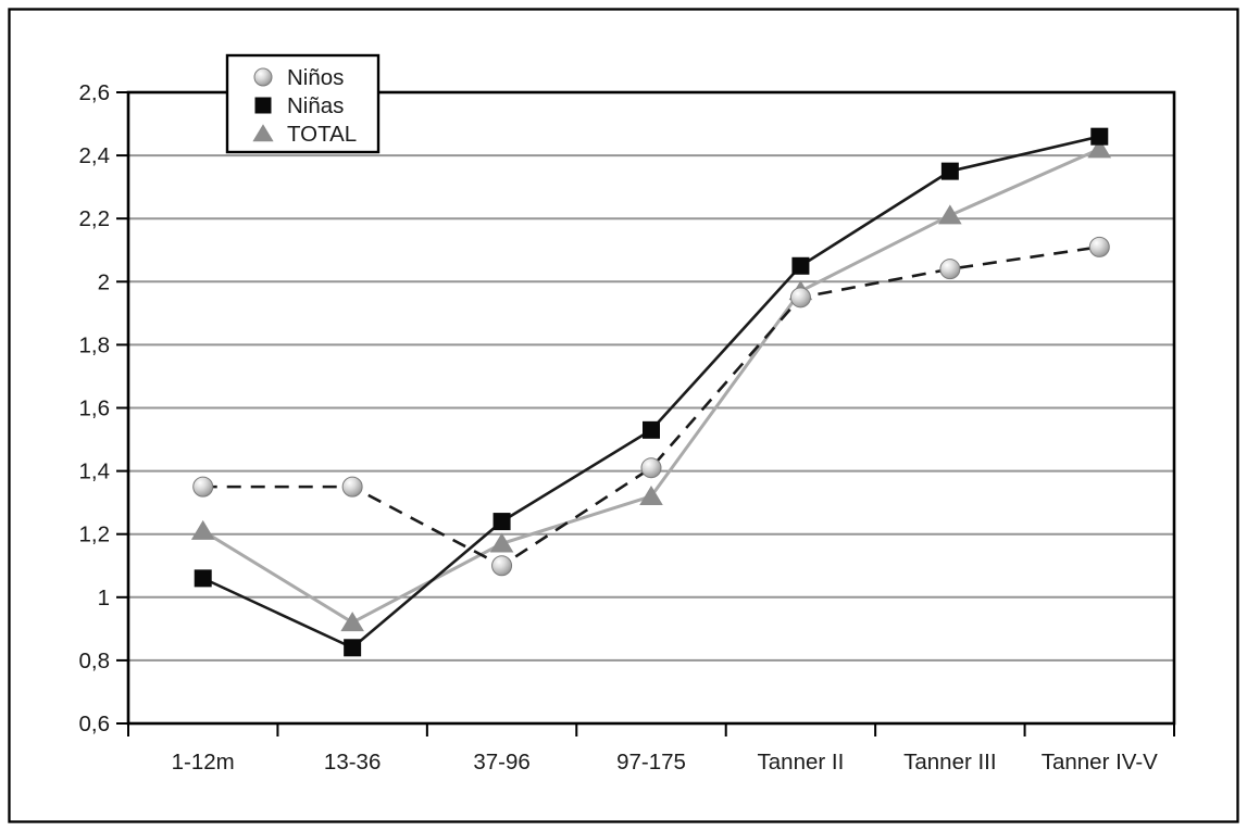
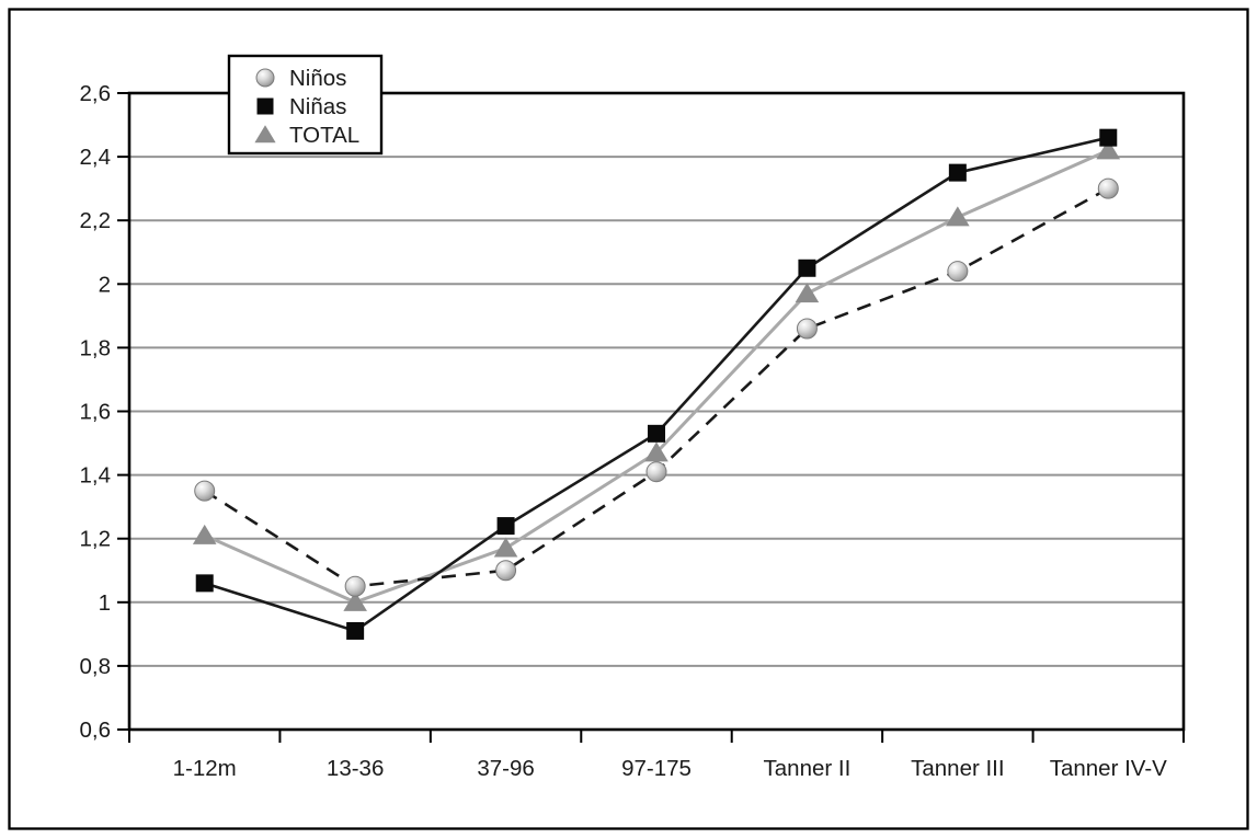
Niños/13-36: 1,35 -> 1,05
Niñas/13-36: 0,84 -> 0,91
TOTAL/13-36: 0,92 -> 1,00
TOTAL/97-175: 1,32 -> 1,47
Niños/Tanner II: 1,95 -> 1,86
Niños/Tanner IV-V: 2,11 -> 2,30
